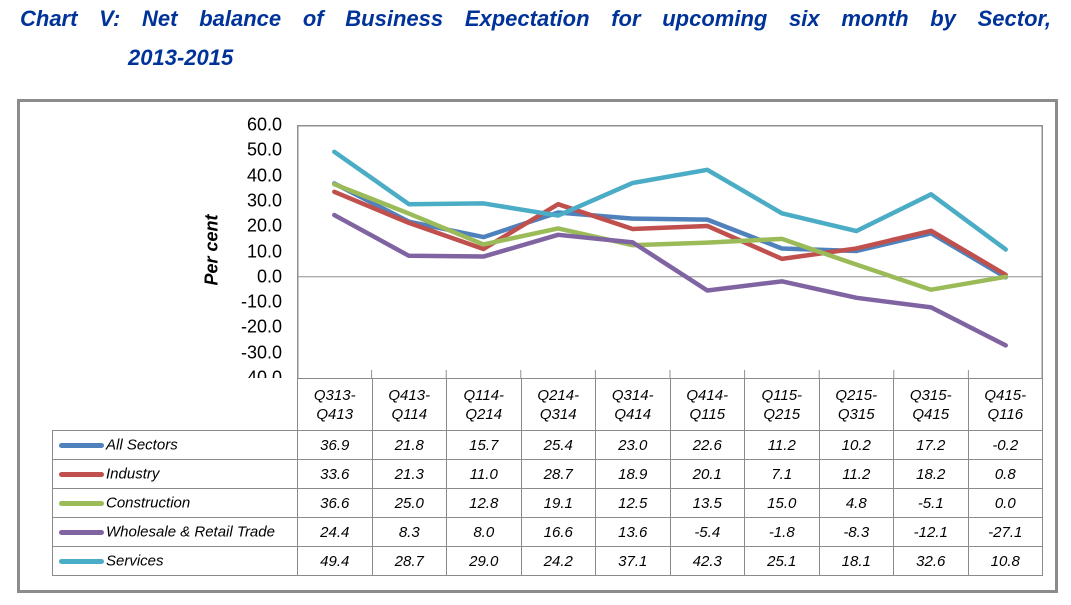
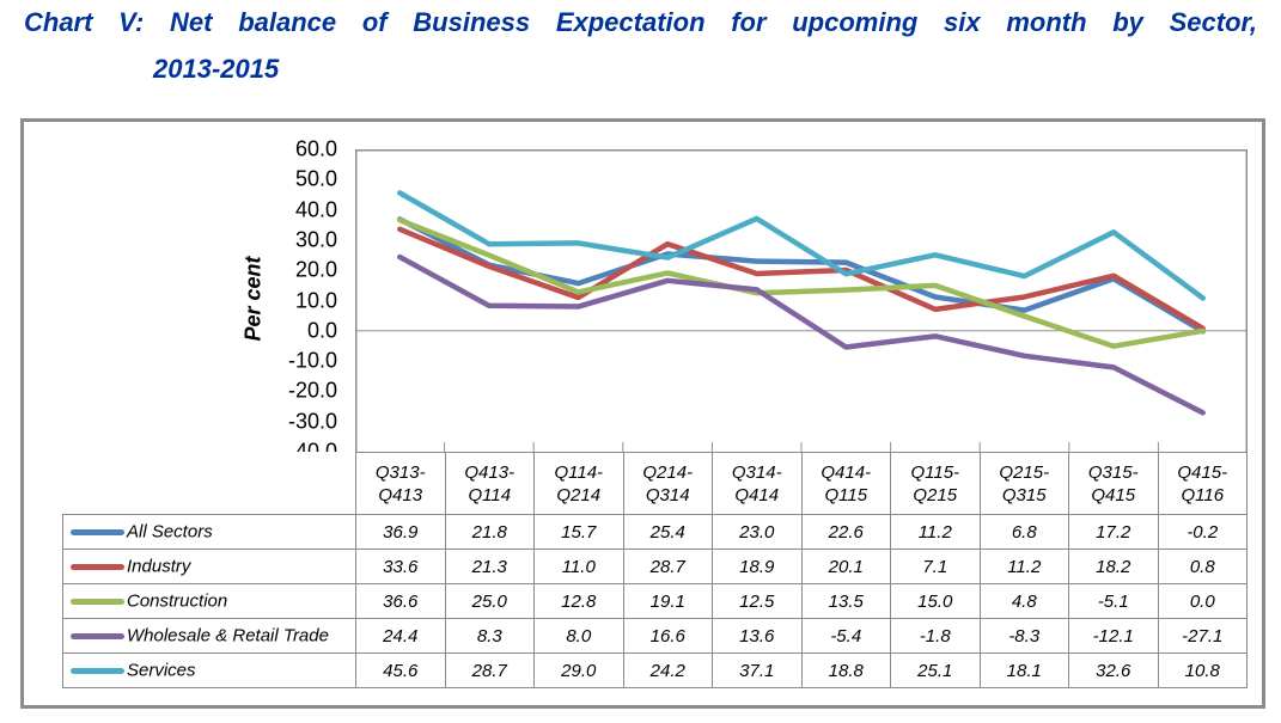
Services/Q313-Q413: 49.4 -> 45.6
Services/Q414-Q115: 42.3 -> 18.8
All Sectors/Q215-Q315: 10.2 -> 6.8
